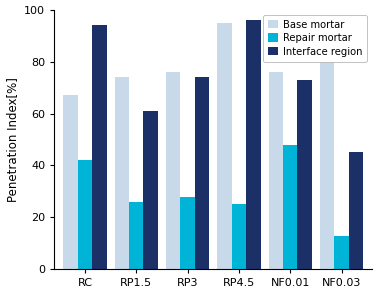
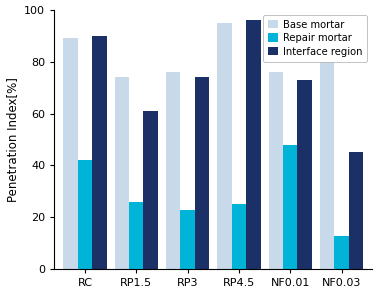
Base mortar/RC: 67 -> 89
Interface region/RC: 94 -> 90
Repair mortar/RP3: 28 -> 23
